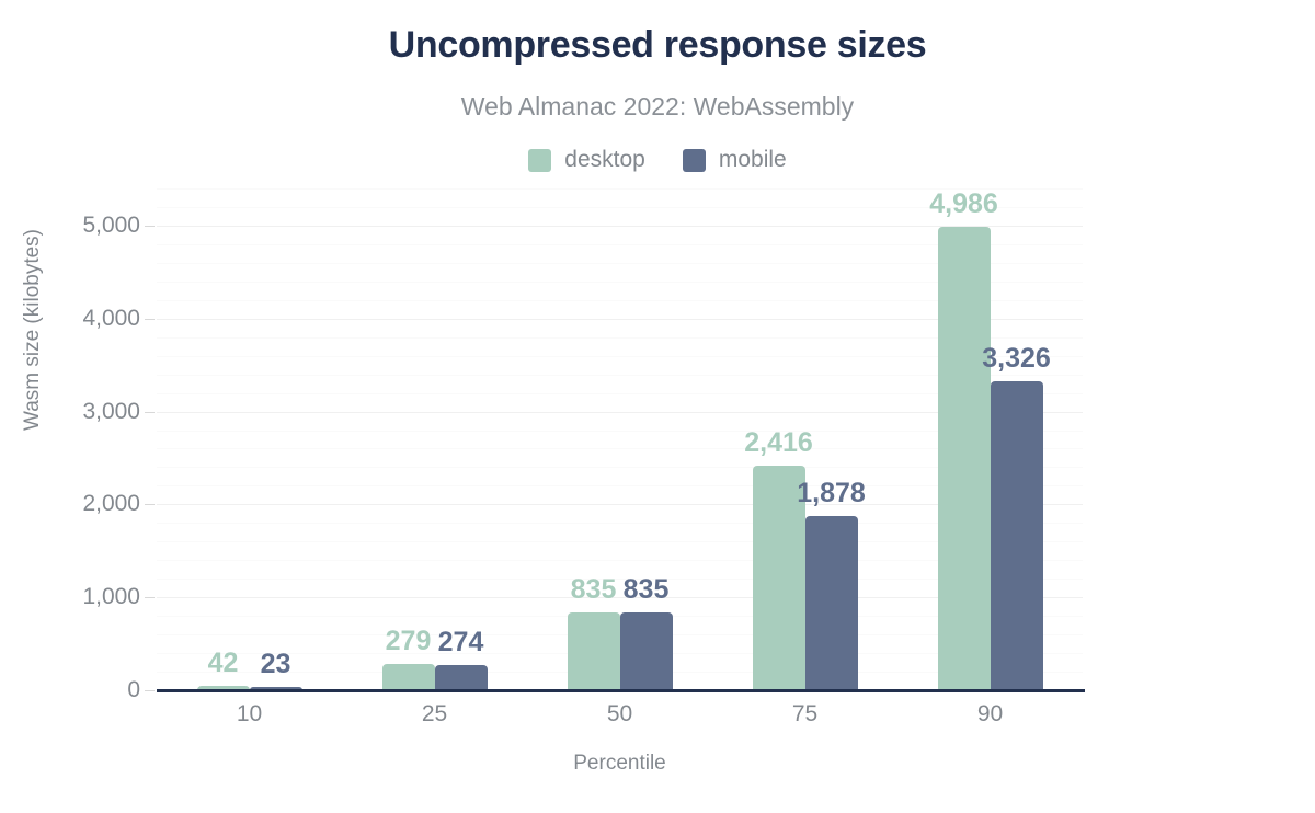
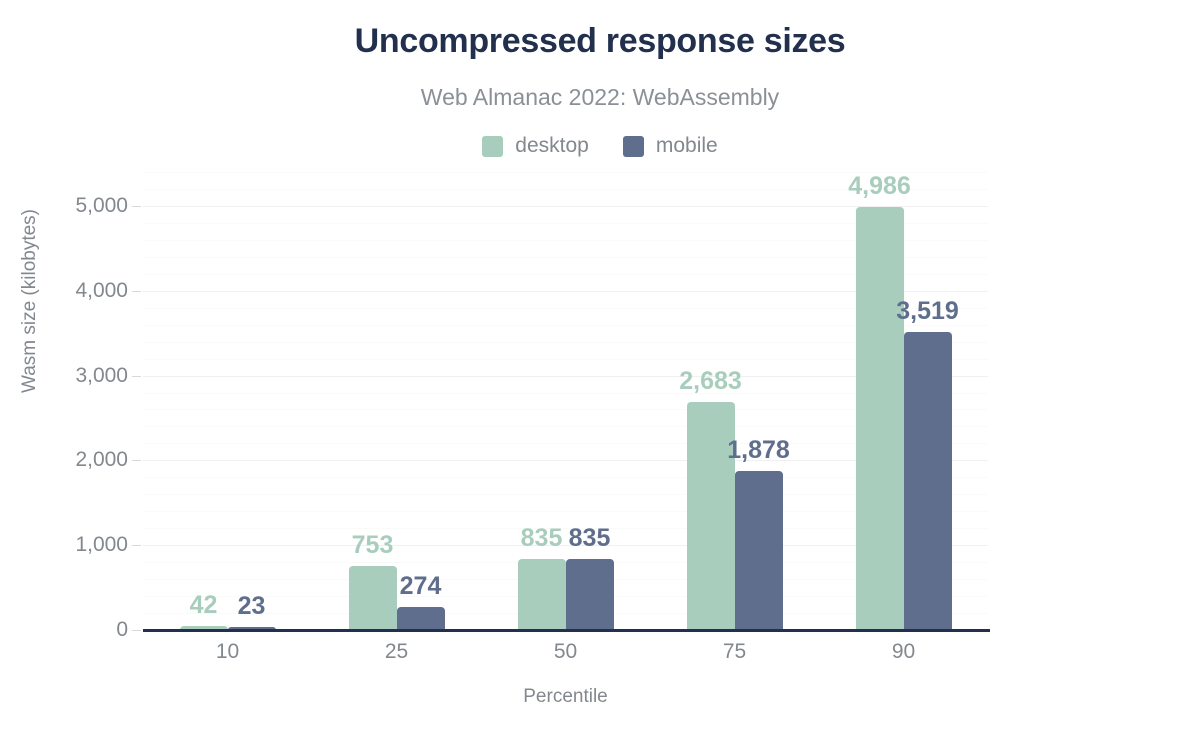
desktop/25: 279 -> 753
desktop/75: 2,416 -> 2,683
mobile/90: 3,326 -> 3,519
